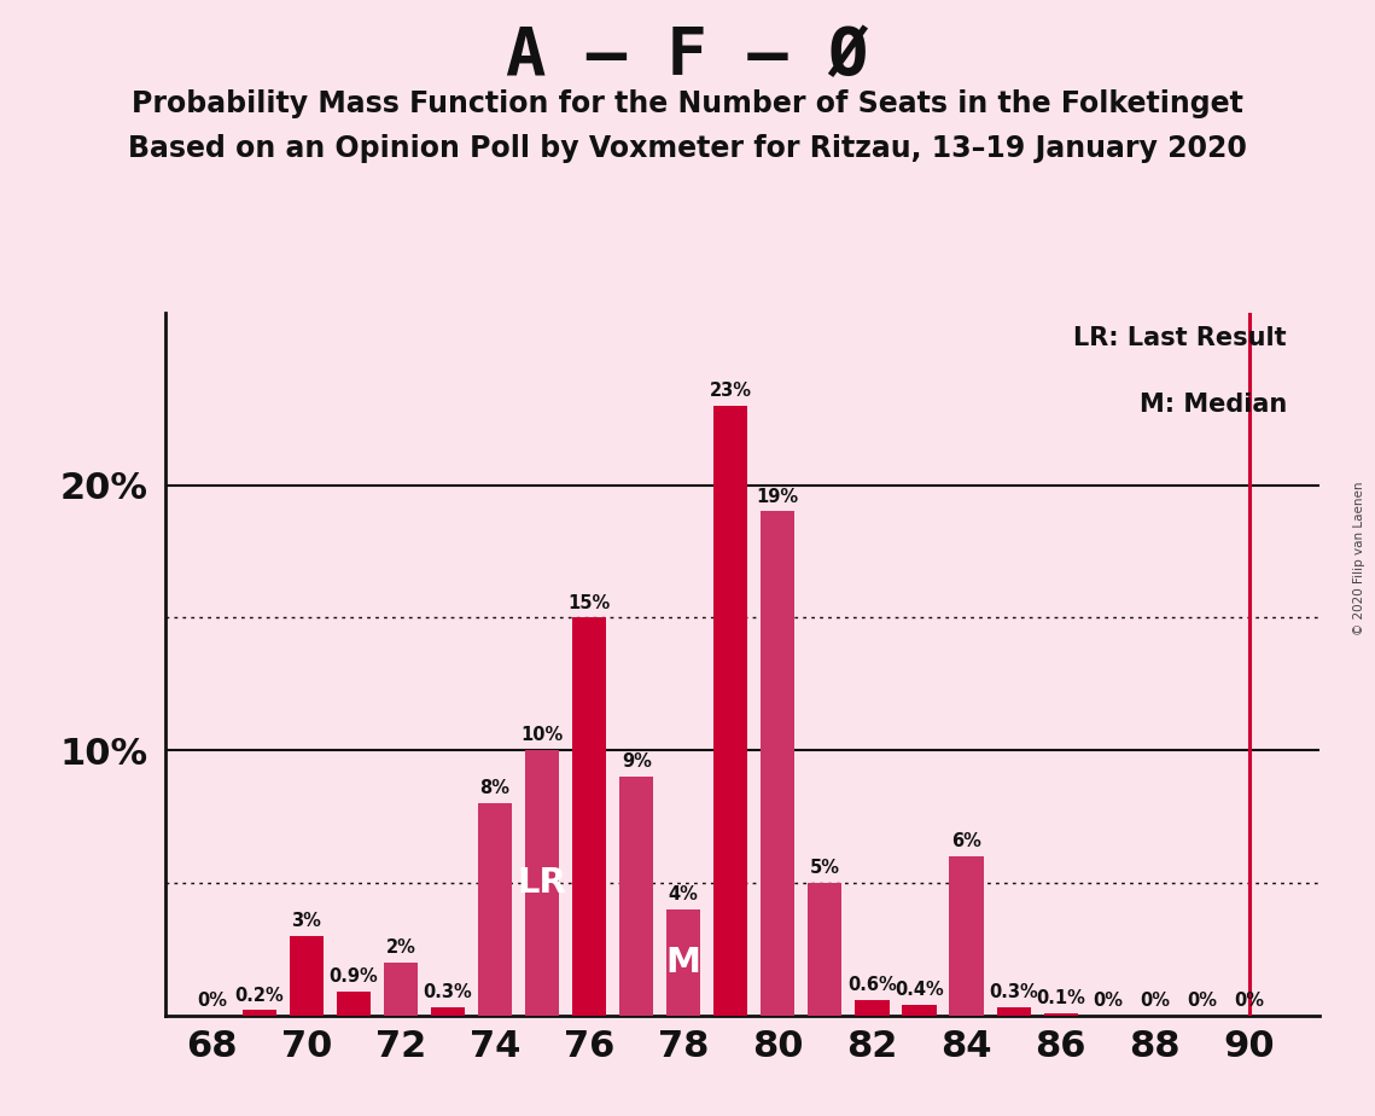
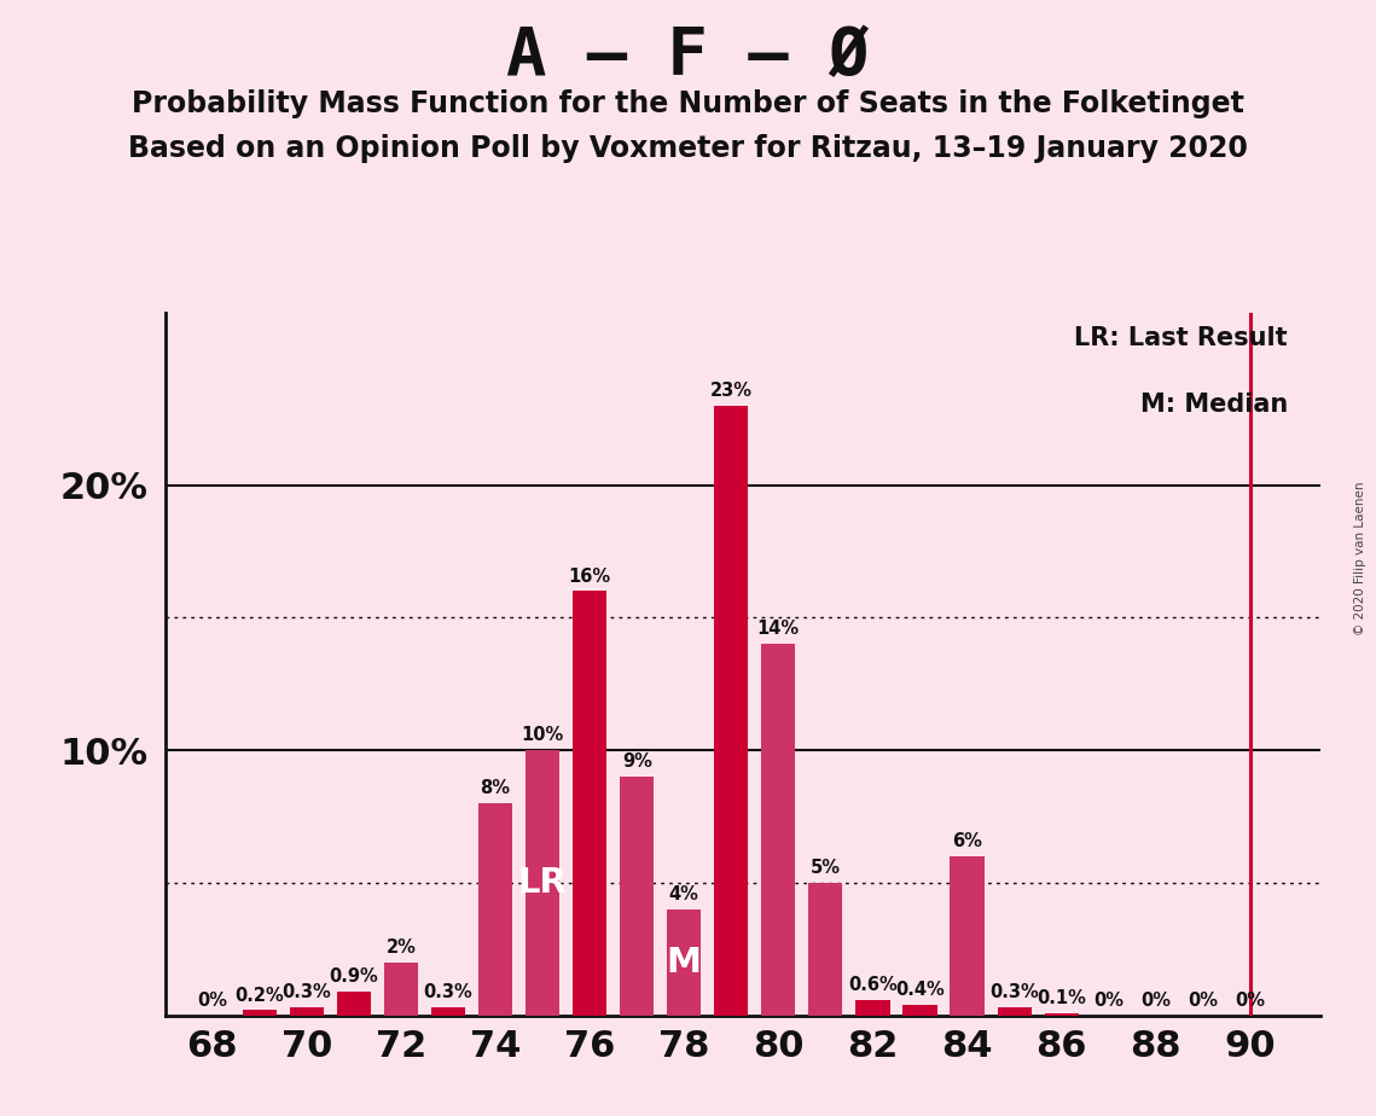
70: 3% -> 0.3%
76: 15% -> 16%
80: 19% -> 14%
